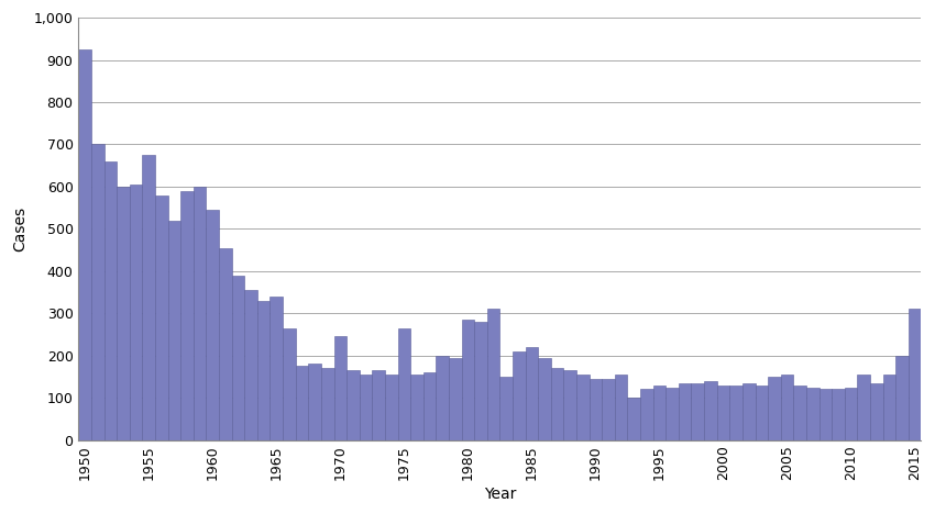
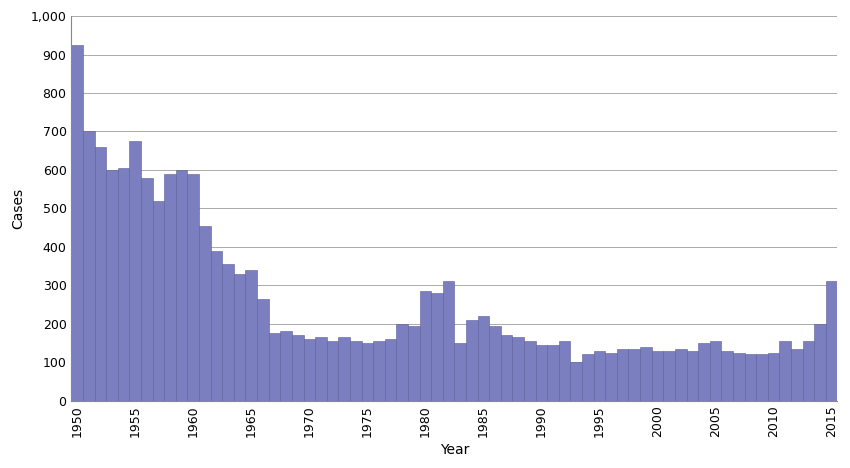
1960: 545 -> 590
1970: 245 -> 160
1975: 265 -> 150
